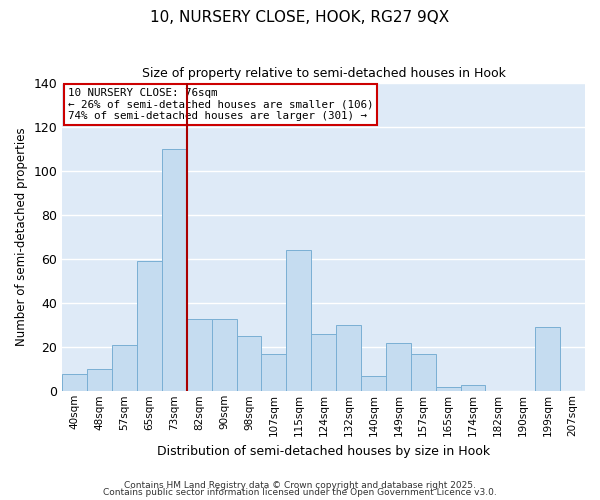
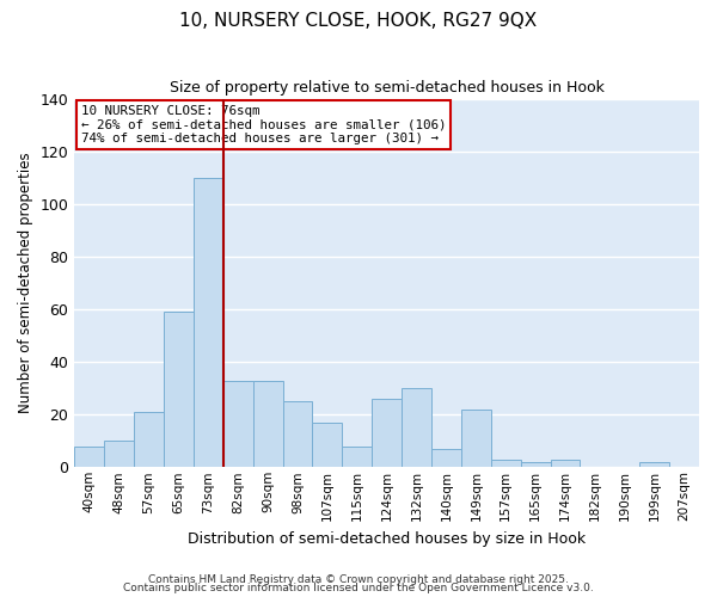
115sqm: 64 -> 8
157sqm: 17 -> 3
199sqm: 29 -> 2
